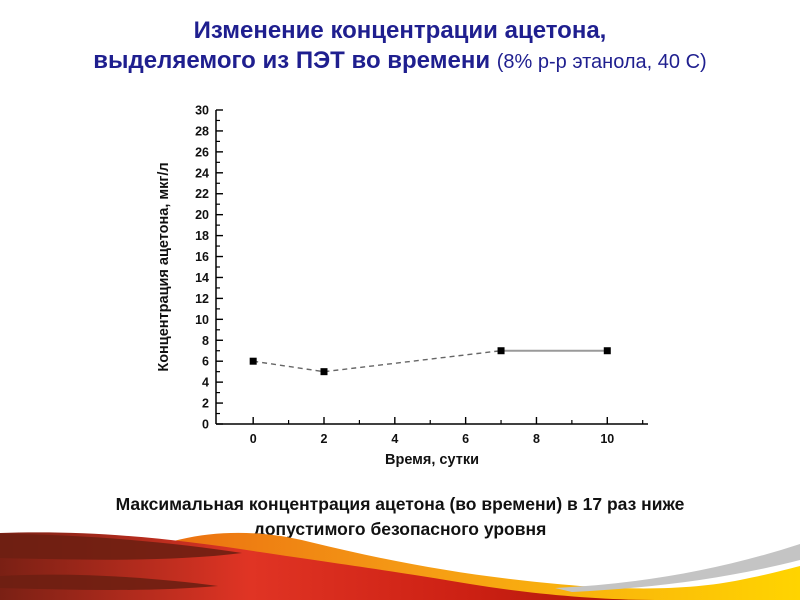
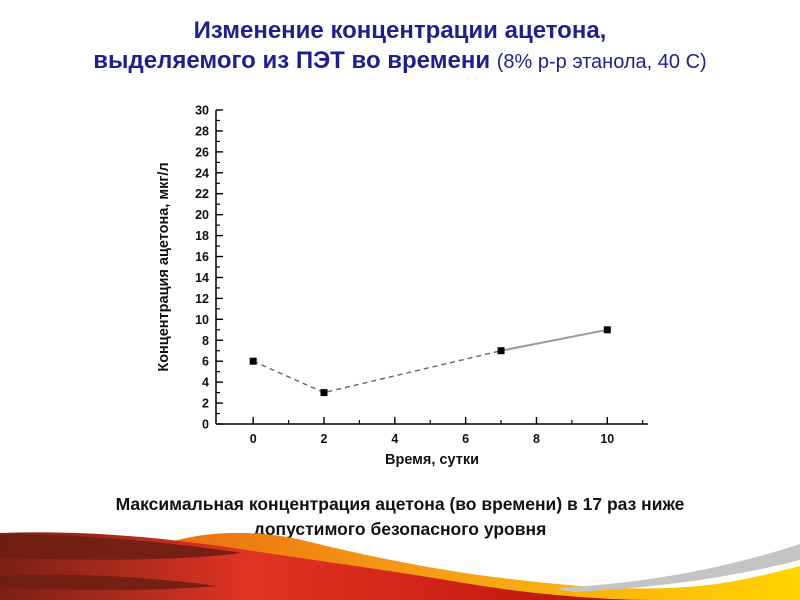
2: 5 -> 3
10: 7 -> 9
